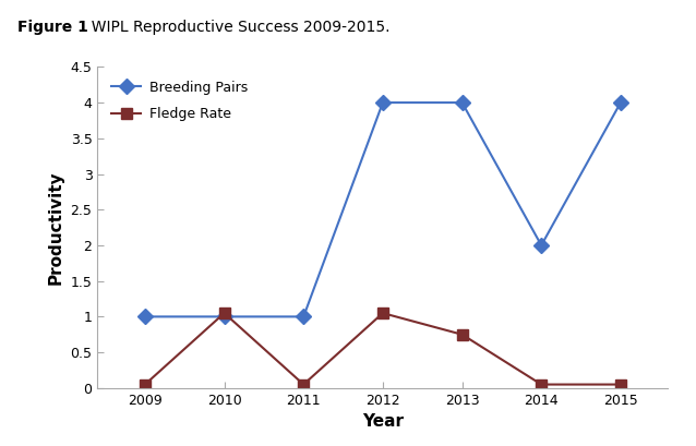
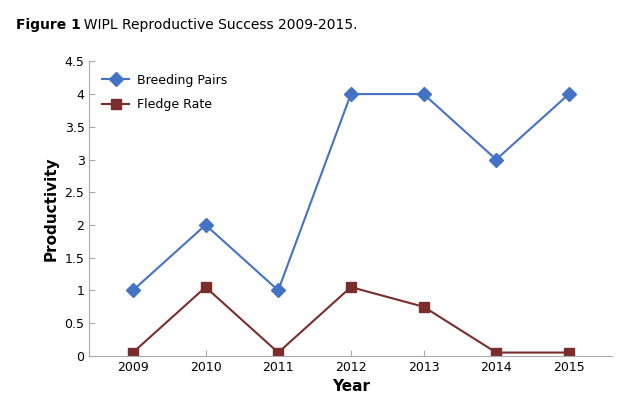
Breeding Pairs/2010: 1 -> 2
Breeding Pairs/2014: 2 -> 3
